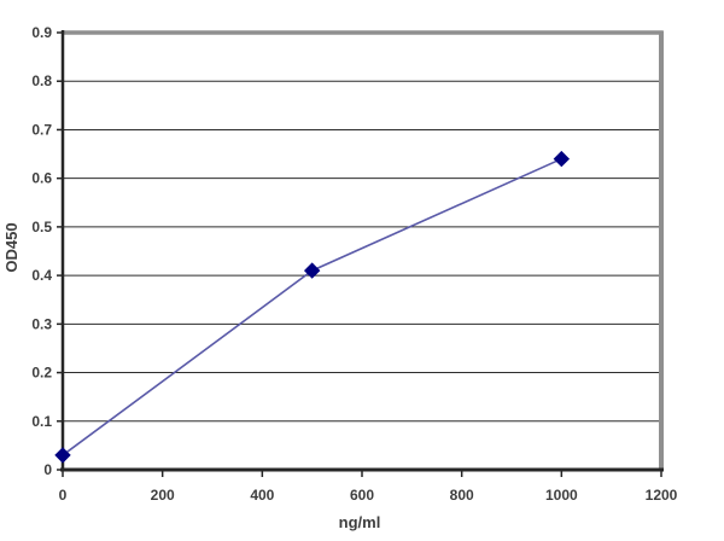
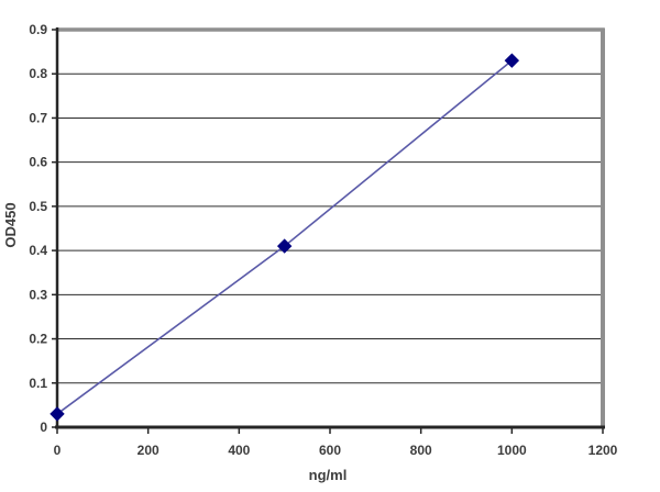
1000: 0.64 -> 0.83
